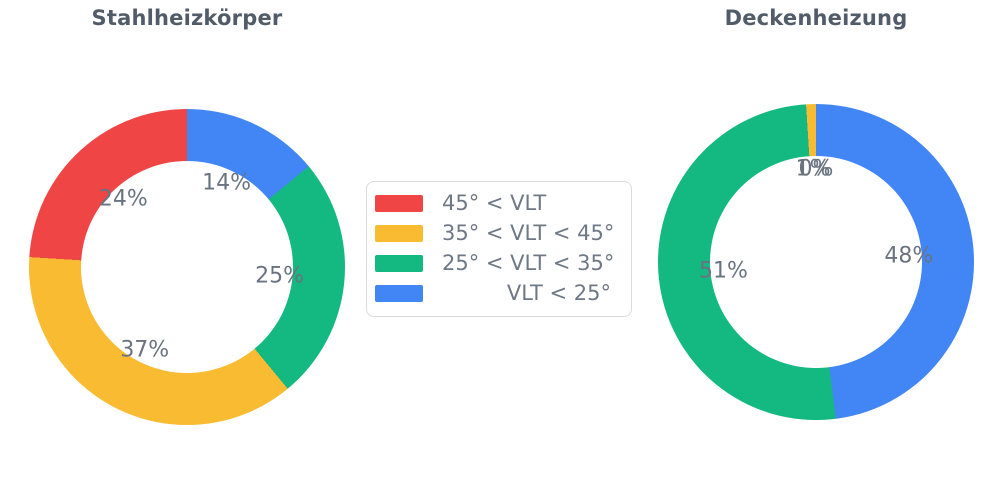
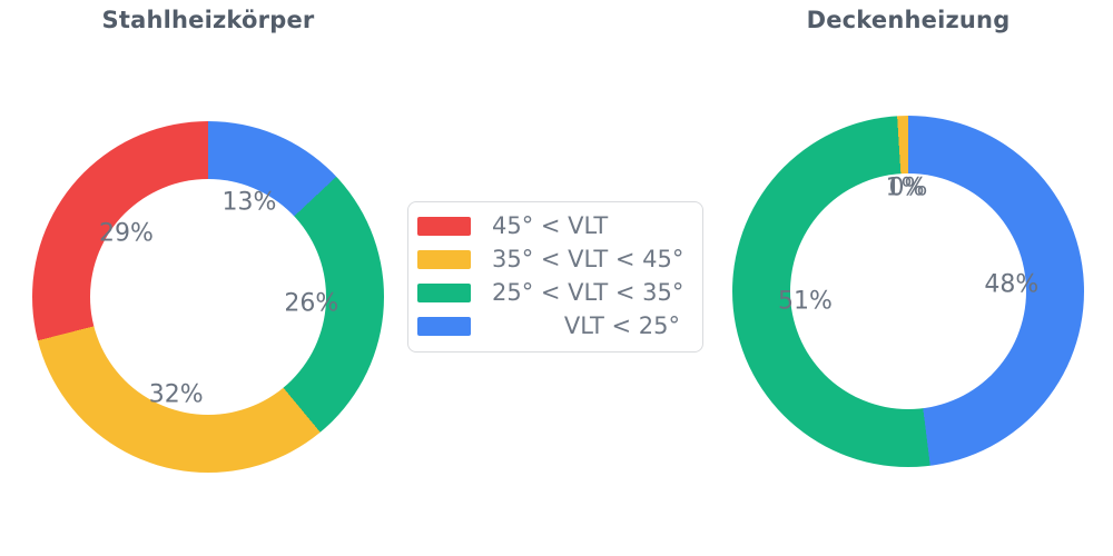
Stahlheizkörper/45° < VLT: 24% -> 29%
Stahlheizkörper/35° < VLT < 45°: 37% -> 32%
Stahlheizkörper/25° < VLT < 35°: 25% -> 26%
Stahlheizkörper/VLT < 25°: 14% -> 13%
